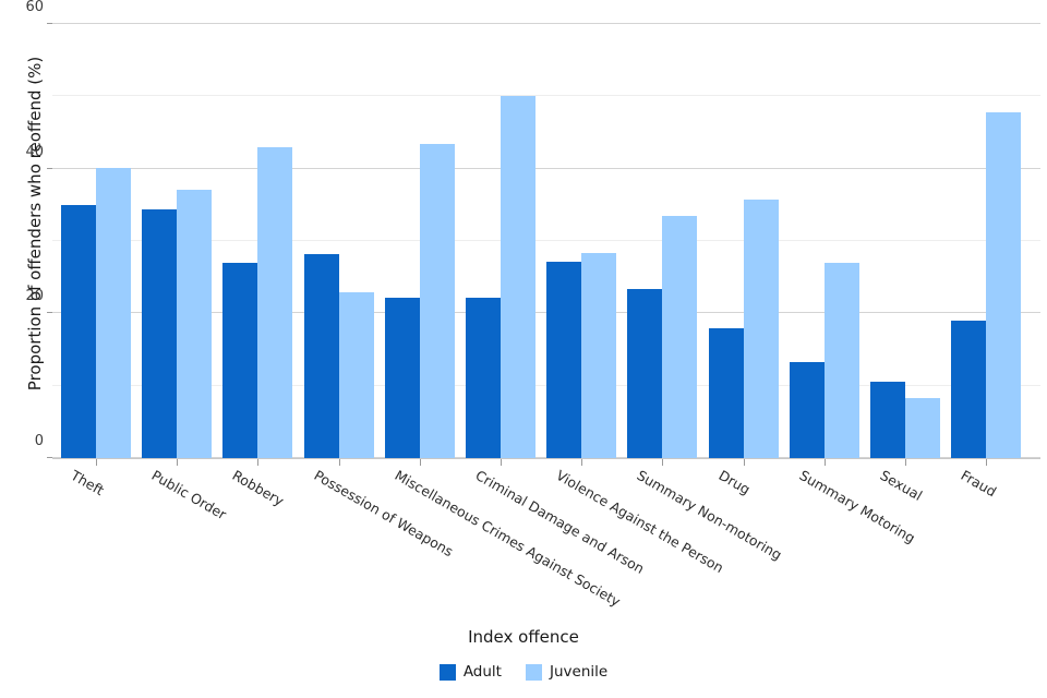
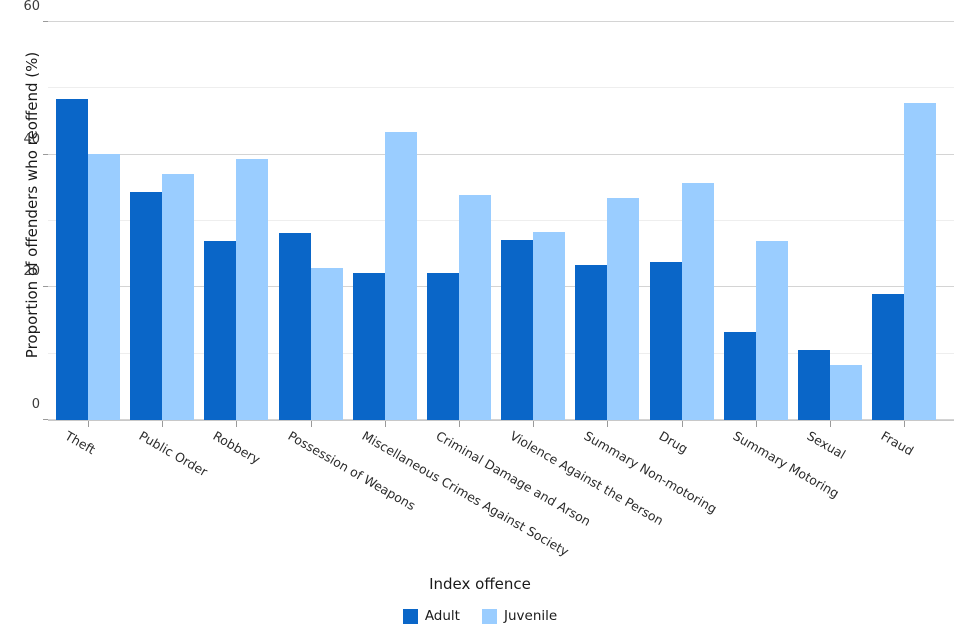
Adult/Theft: 35 -> 48
Juvenile/Robbery: 43 -> 39
Juvenile/Criminal Damage and Arson: 50 -> 34
Adult/Drug: 18 -> 24
